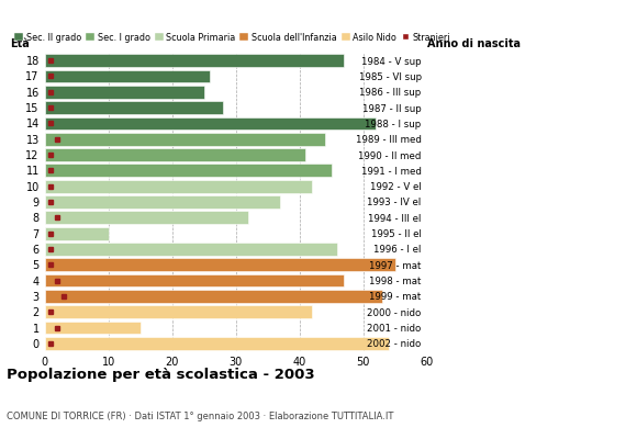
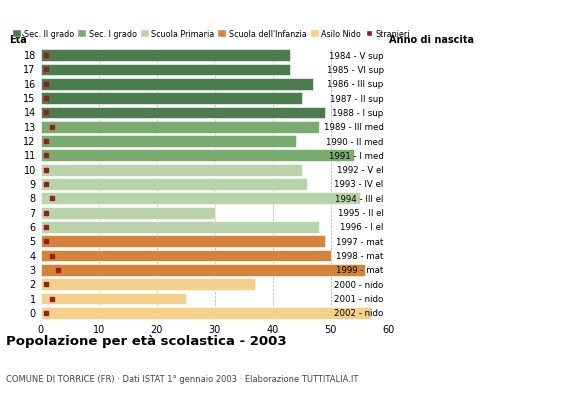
18: 47 -> 43
17: 26 -> 43
16: 25 -> 47
15: 28 -> 45
14: 52 -> 49
13: 44 -> 48
12: 41 -> 44
11: 45 -> 54
10: 42 -> 45
9: 37 -> 46
8: 32 -> 55
7: 10 -> 30
6: 46 -> 48
5: 55 -> 49
4: 47 -> 50
3: 53 -> 56
2: 42 -> 37
1: 15 -> 25
0: 54 -> 57
